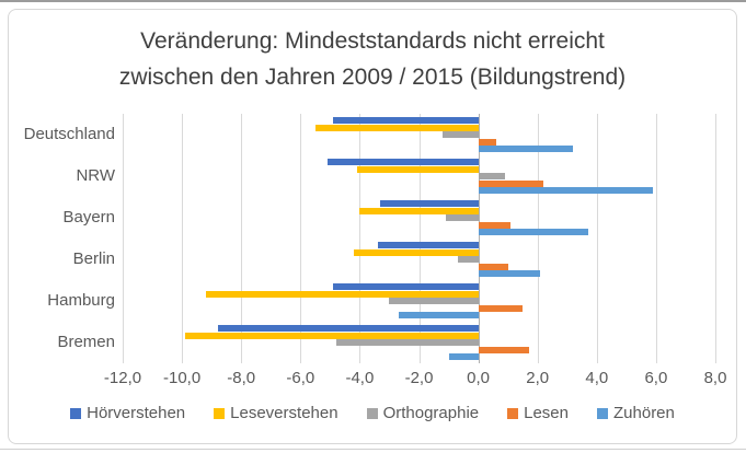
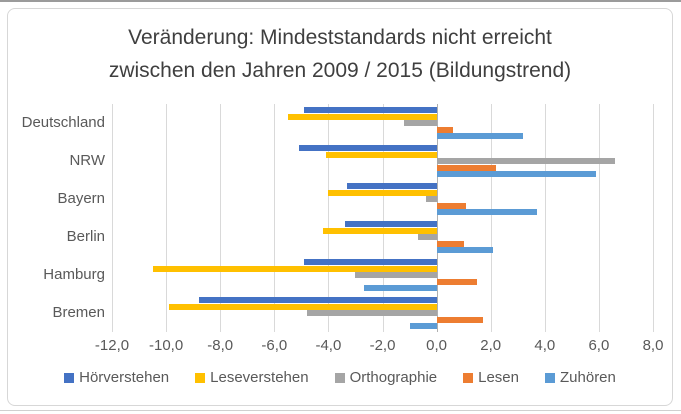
Orthographie/NRW: 0,9 -> 6,6
Orthographie/Bayern: -1,1 -> -0,4
Leseverstehen/Hamburg: -9,2 -> -10,5
